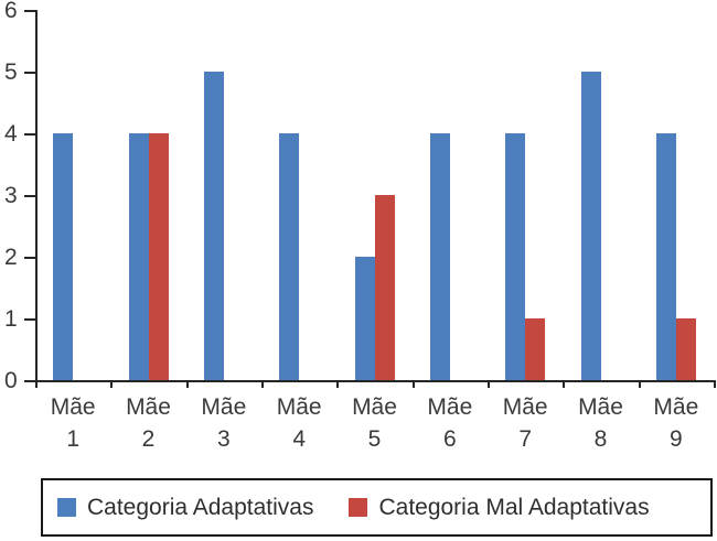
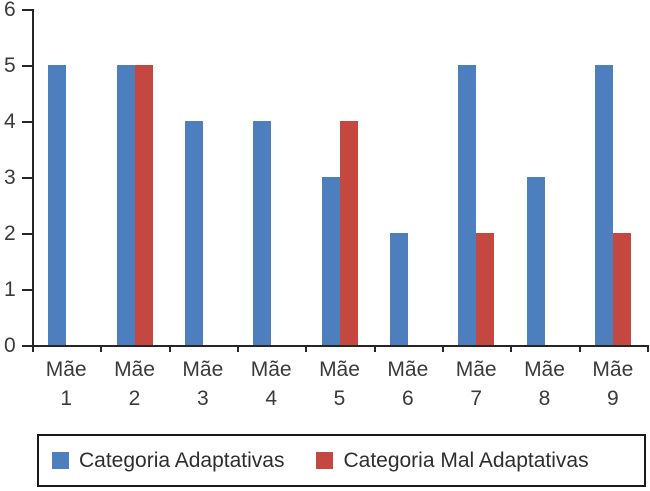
Categoria Adaptativas/Mãe 1: 4 -> 5
Categoria Adaptativas/Mãe 2: 4 -> 5
Categoria Mal Adaptativas/Mãe 2: 4 -> 5
Categoria Adaptativas/Mãe 3: 5 -> 4
Categoria Adaptativas/Mãe 5: 2 -> 3
Categoria Mal Adaptativas/Mãe 5: 3 -> 4
Categoria Adaptativas/Mãe 6: 4 -> 2
Categoria Adaptativas/Mãe 7: 4 -> 5
Categoria Mal Adaptativas/Mãe 7: 1 -> 2
Categoria Adaptativas/Mãe 8: 5 -> 3
Categoria Adaptativas/Mãe 9: 4 -> 5
Categoria Mal Adaptativas/Mãe 9: 1 -> 2
